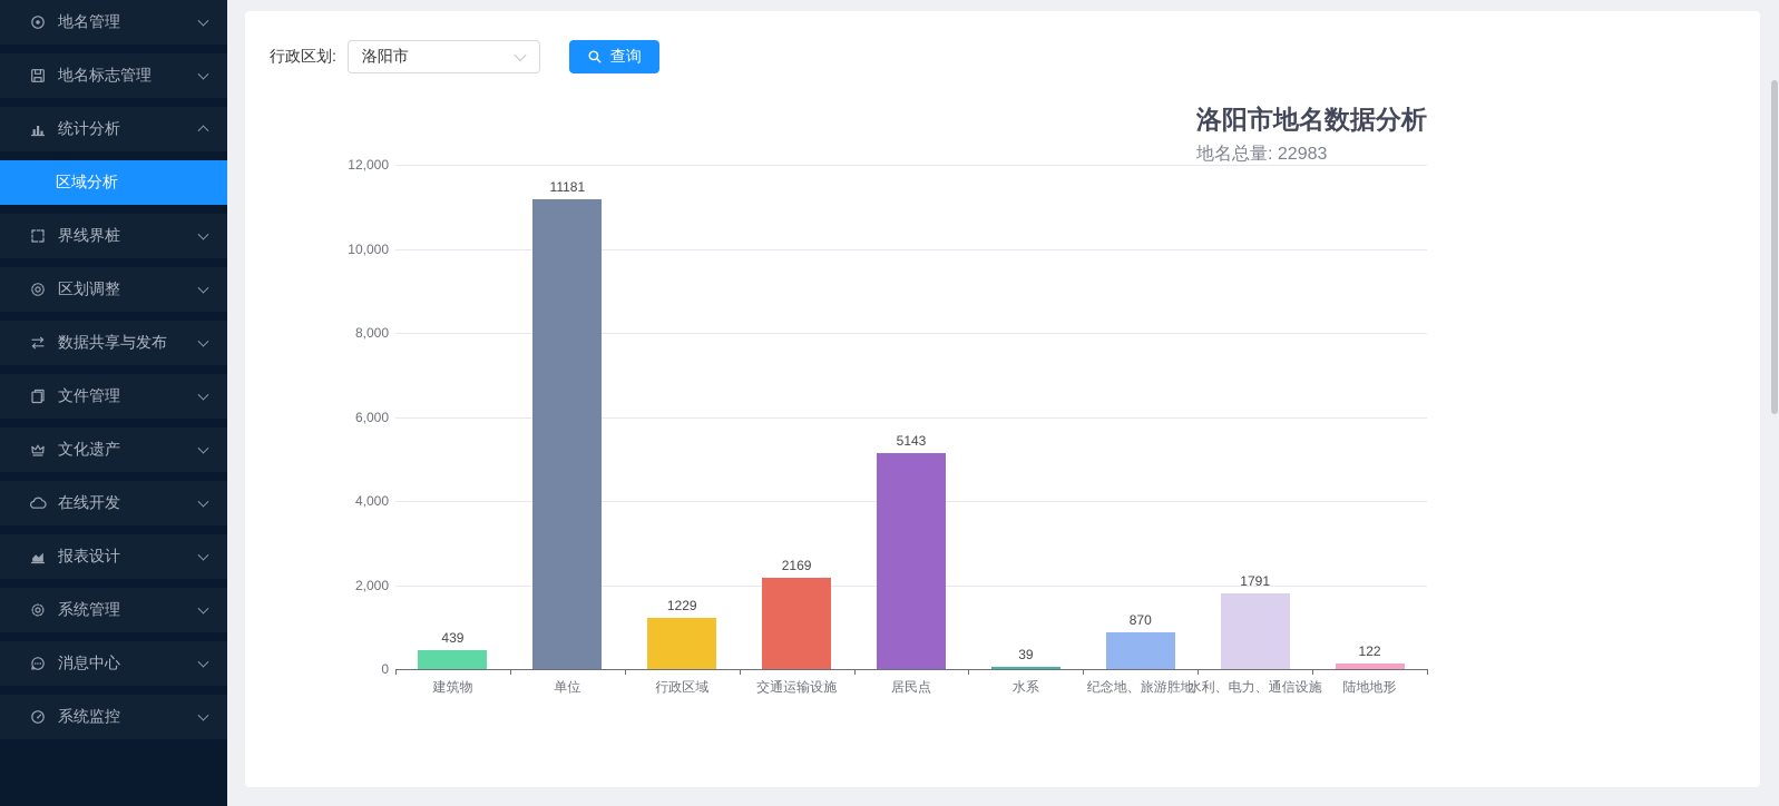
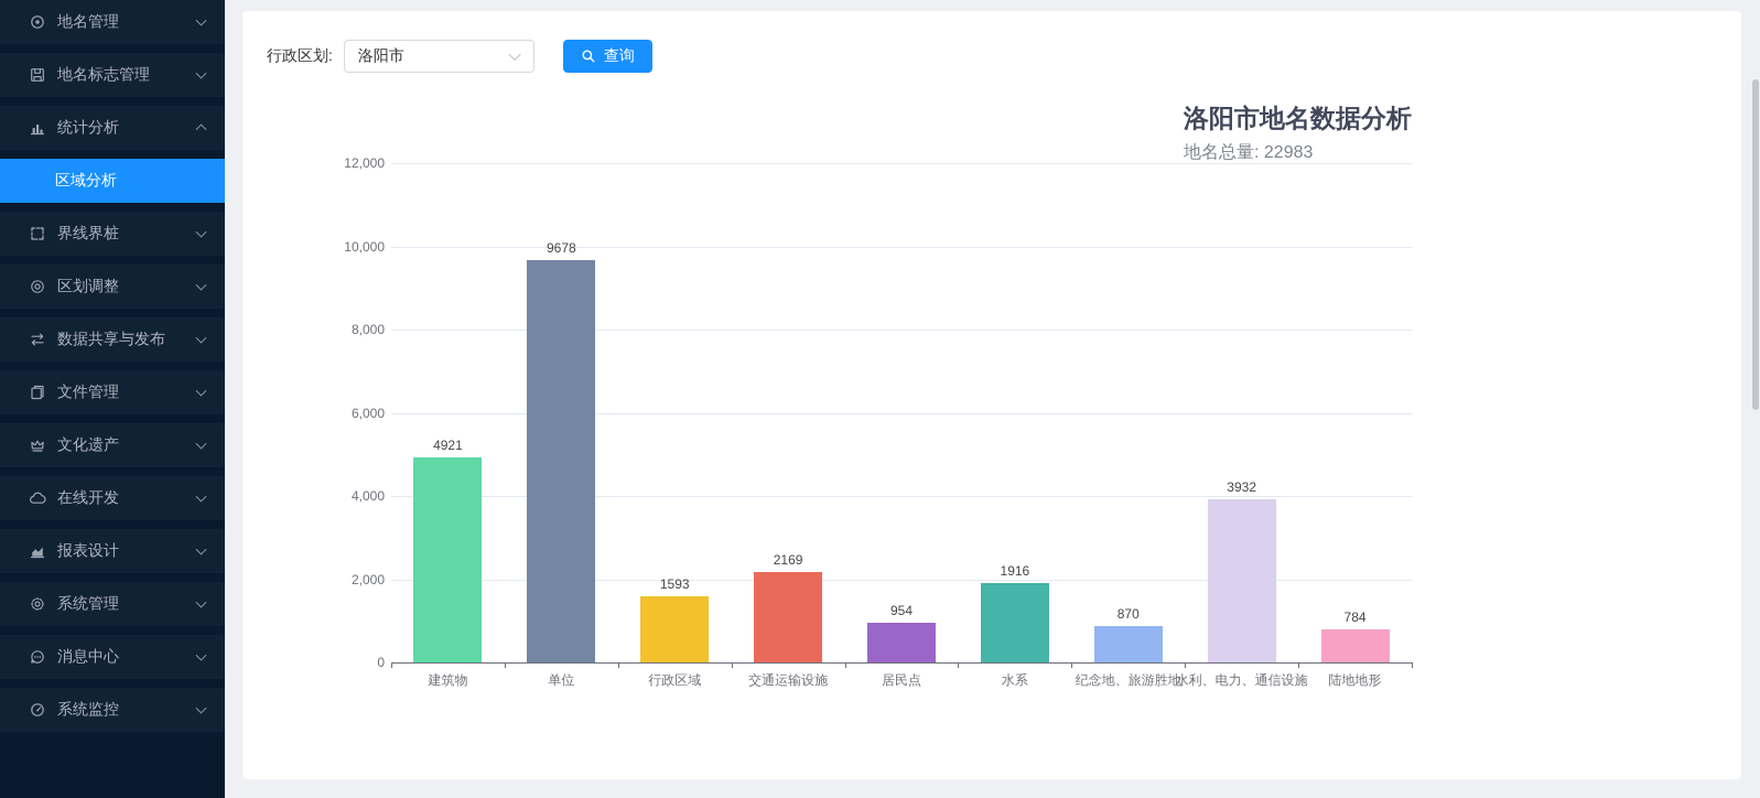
建筑物: 439 -> 4921
单位: 11181 -> 9678
行政区域: 1229 -> 1593
居民点: 5143 -> 954
水系: 39 -> 1916
水利、电力、通信设施: 1791 -> 3932
陆地地形: 122 -> 784
